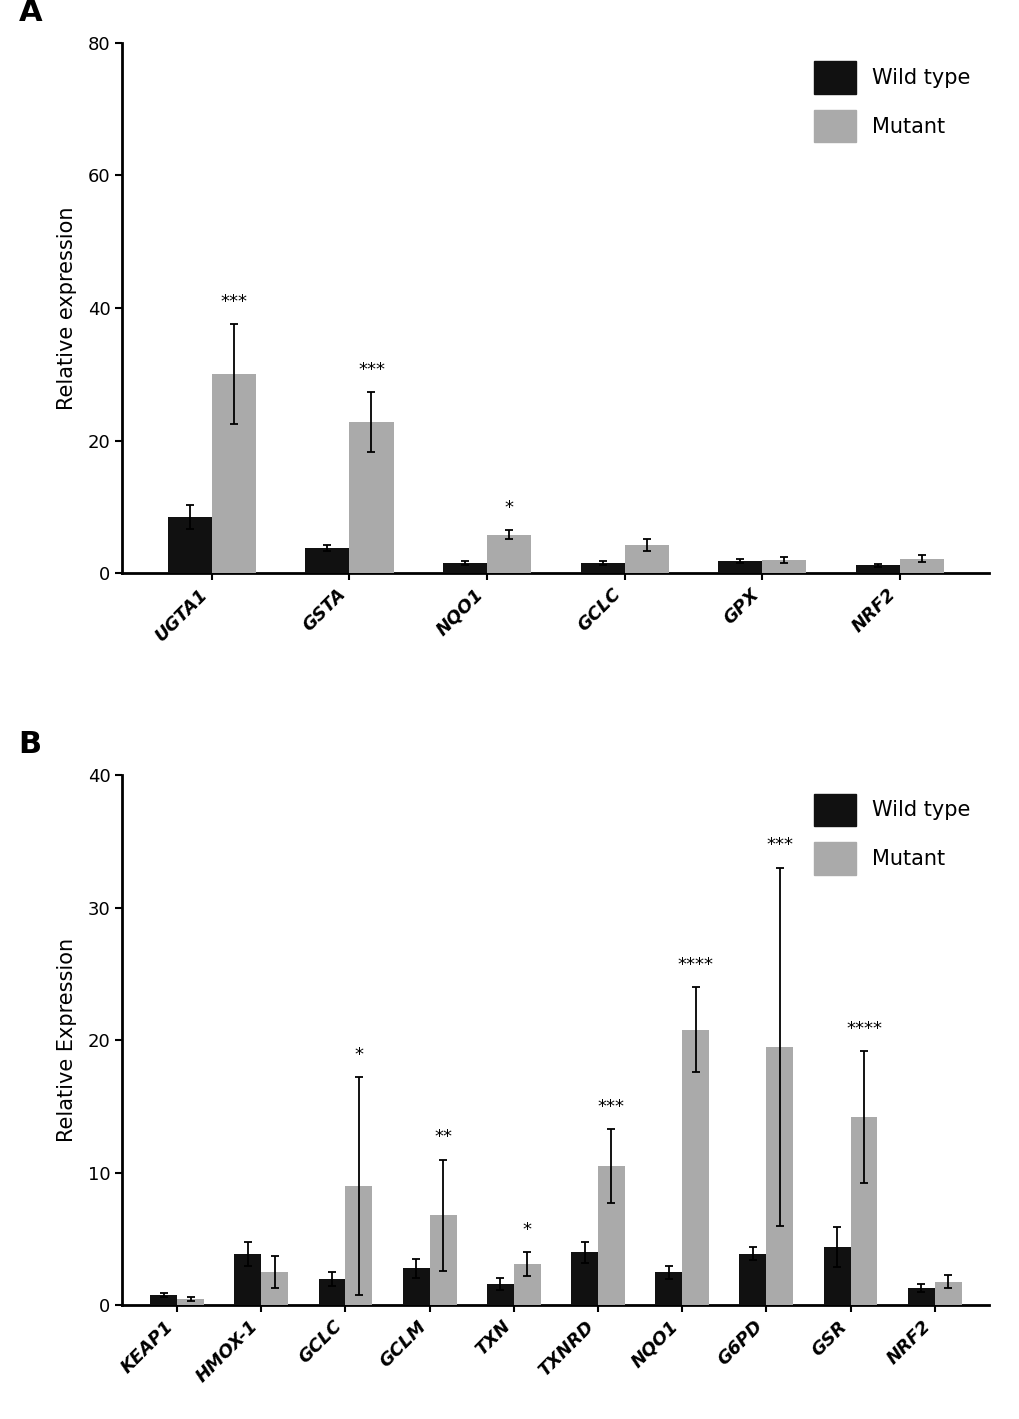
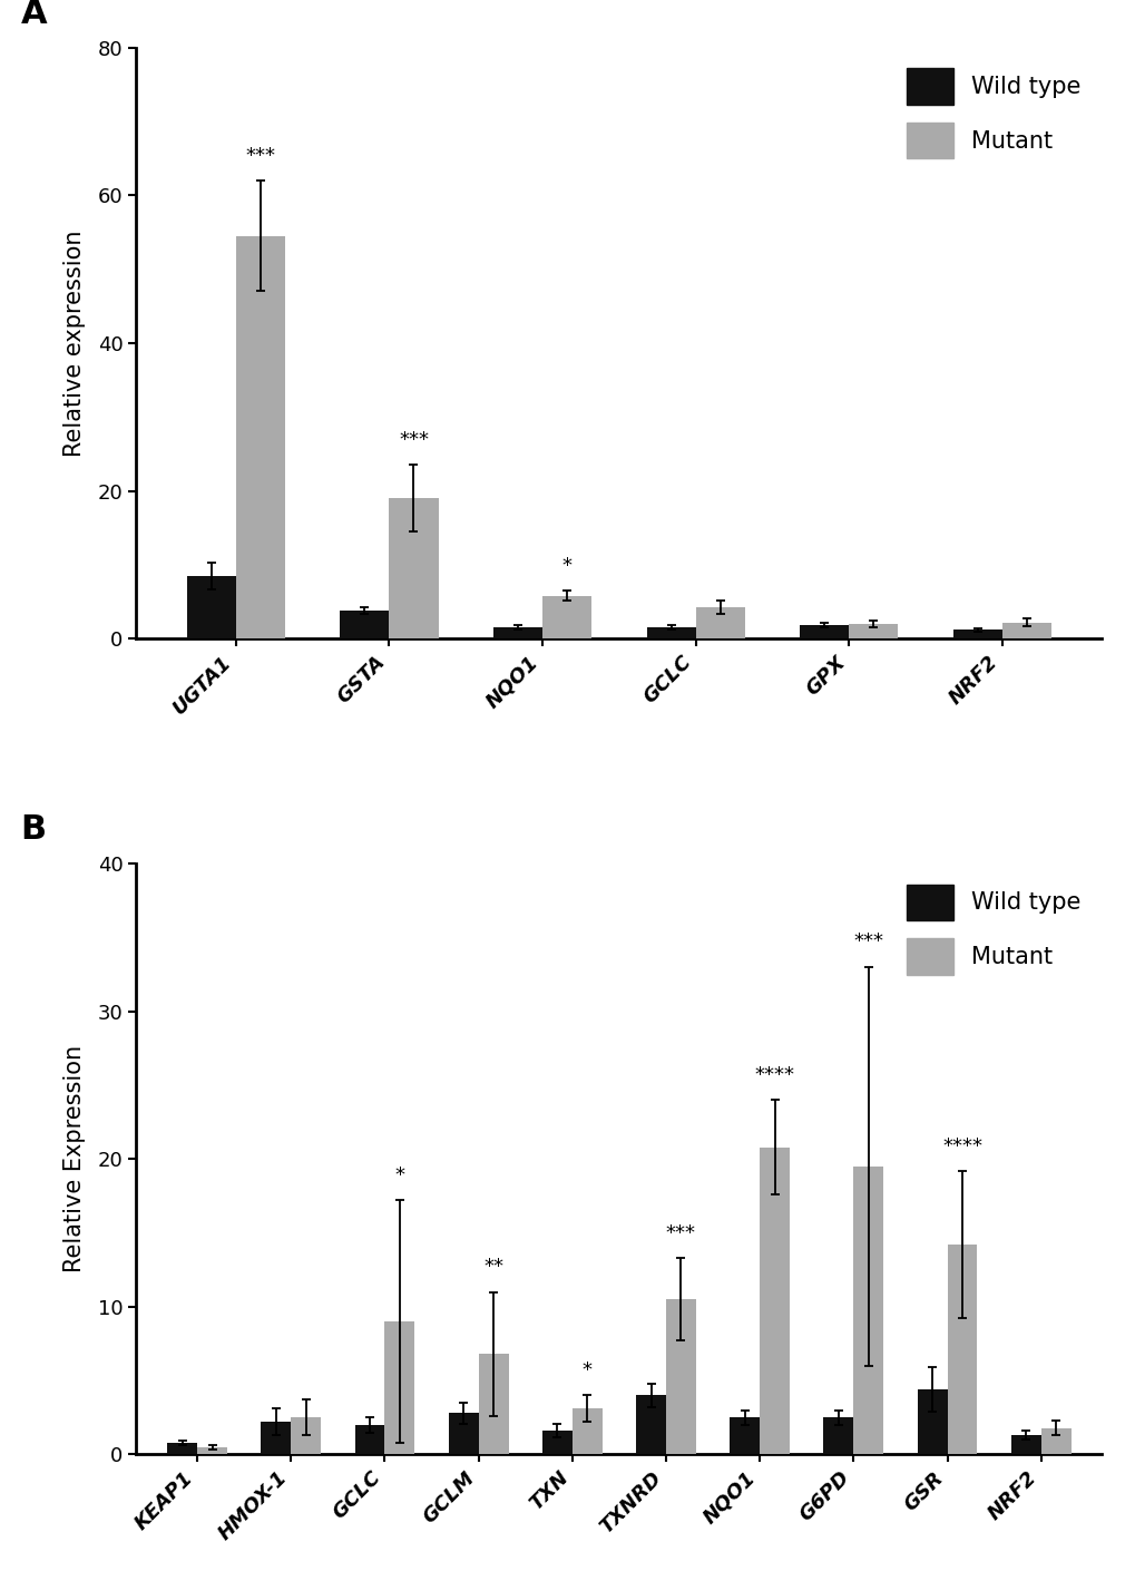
Mutant/UGTA1: 30.0 -> 54.5
Mutant/GSTA: 22.8 -> 19.0
Wild type/HMOX-1: 3.9 -> 2.2
Wild type/G6PD: 3.9 -> 2.5
